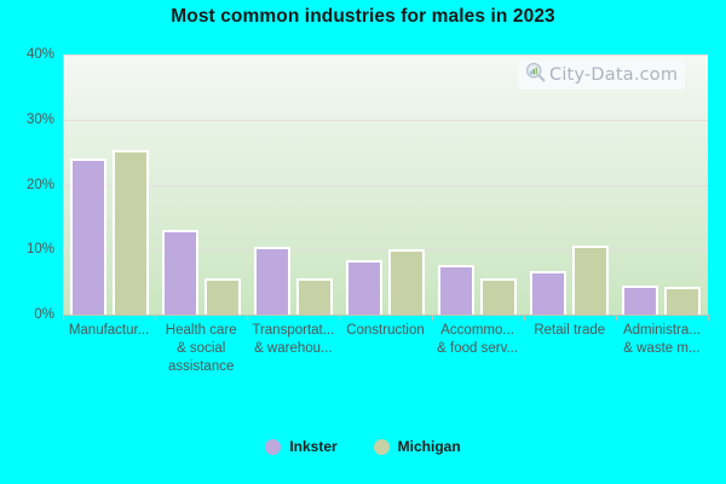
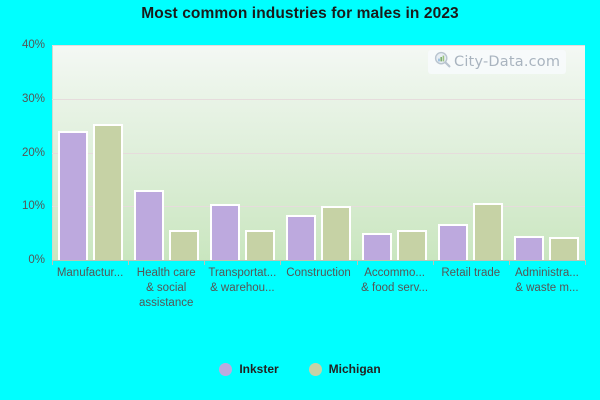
Inkster/Accommo... & food serv...: 8% -> 5%
